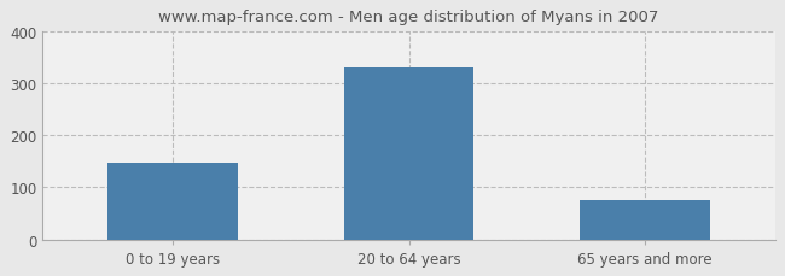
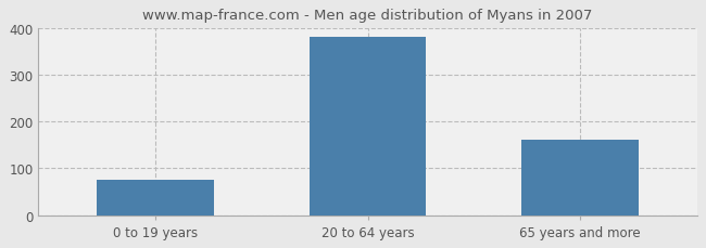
0 to 19 years: 148 -> 75
20 to 64 years: 330 -> 380
65 years and more: 75 -> 160
